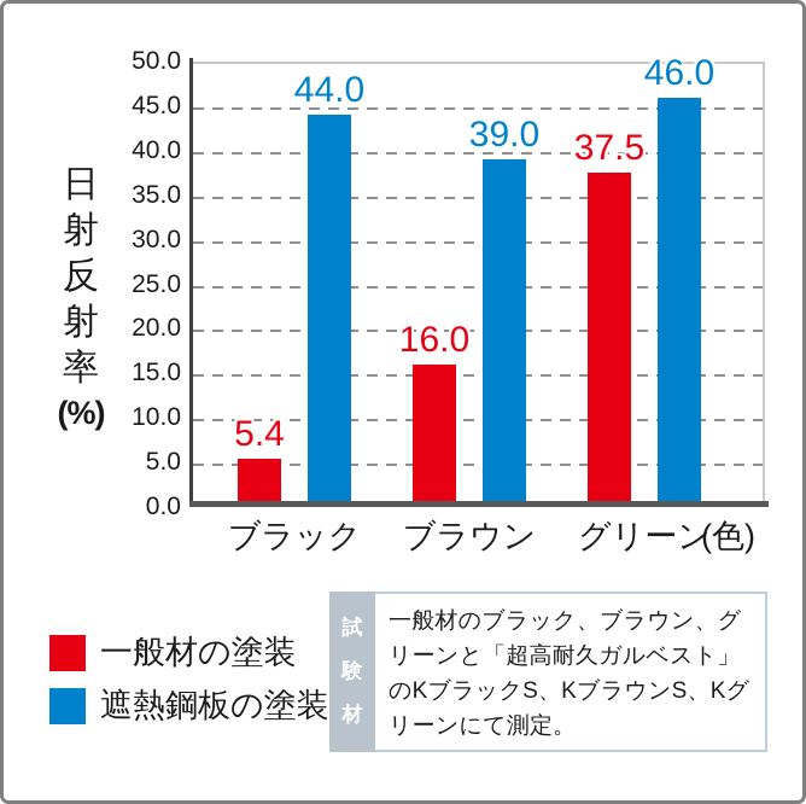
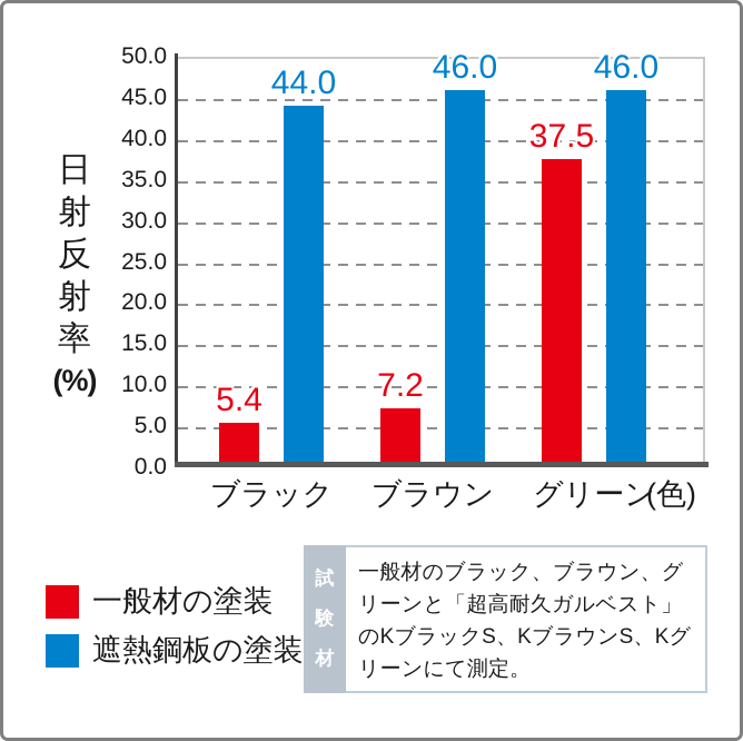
一般材の塗装/ブラウン: 16.0 -> 7.2
遮熱鋼板の塗装/ブラウン: 39.0 -> 46.0
